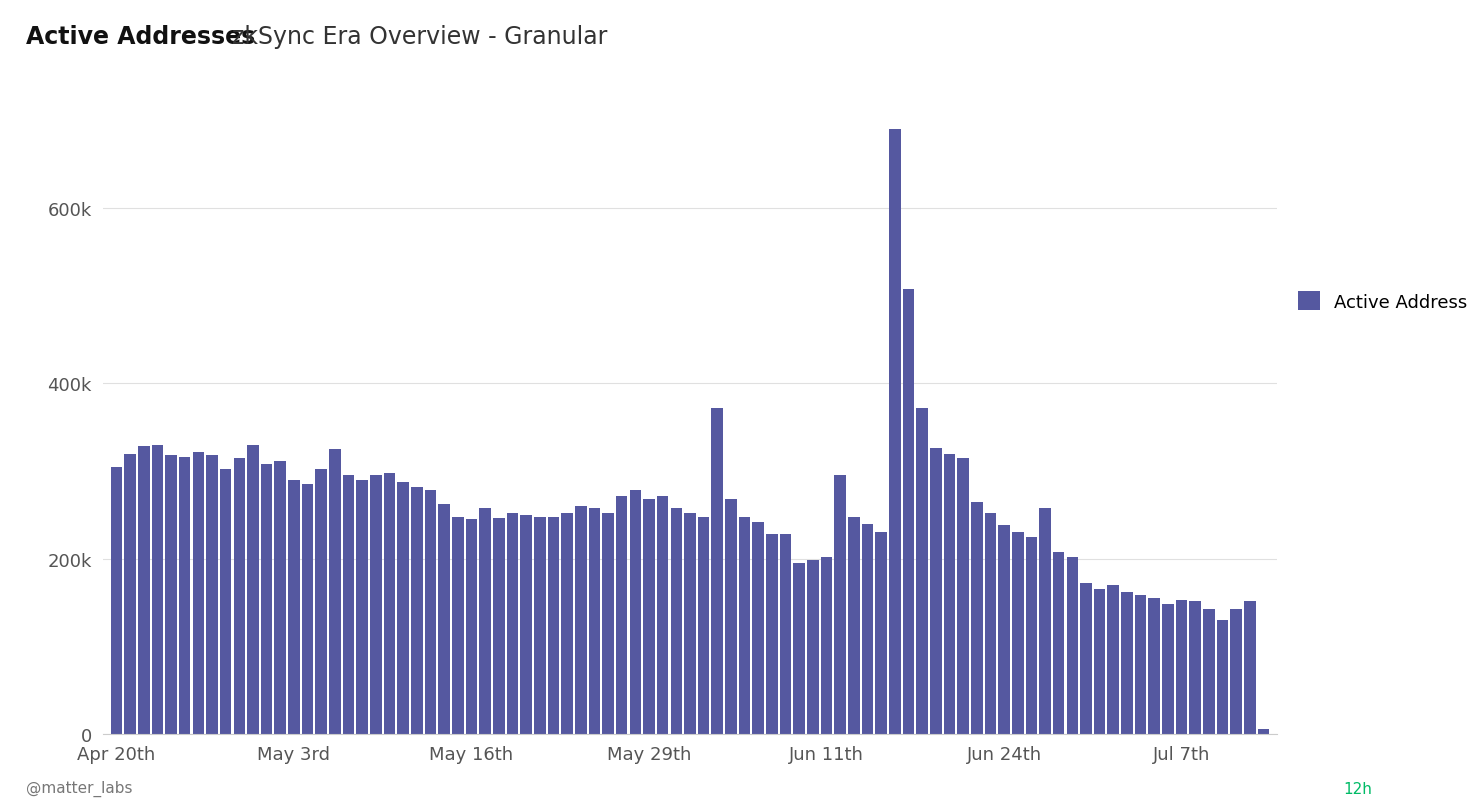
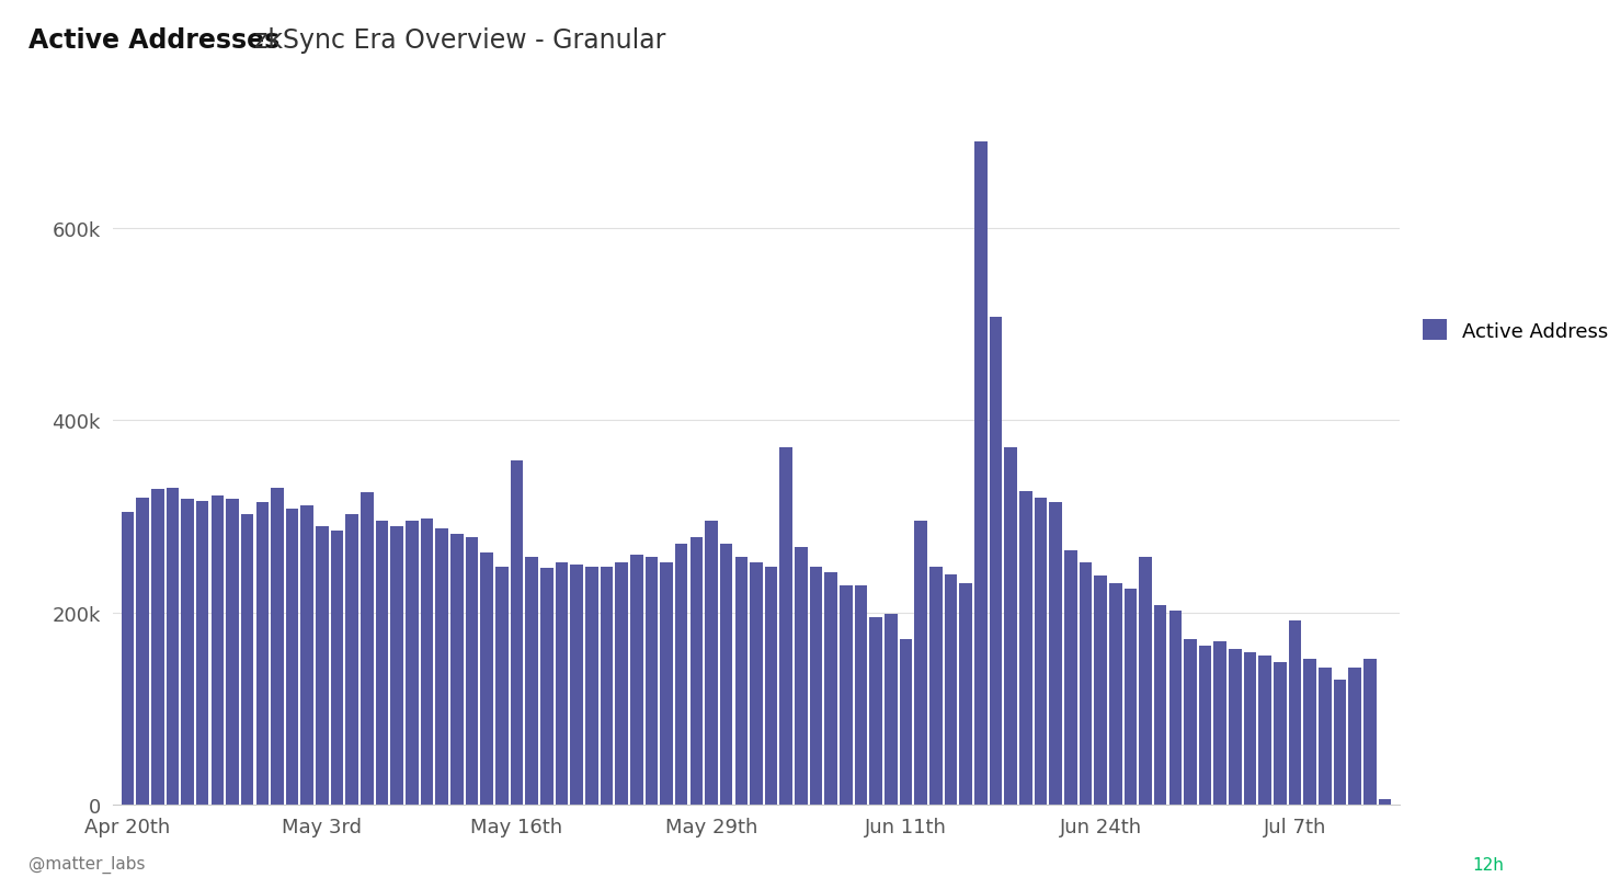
May 16th: 245k -> 358k
May 29th: 268k -> 296k
Jun 11th: 202k -> 172k
Jul 7th: 153k -> 192k
